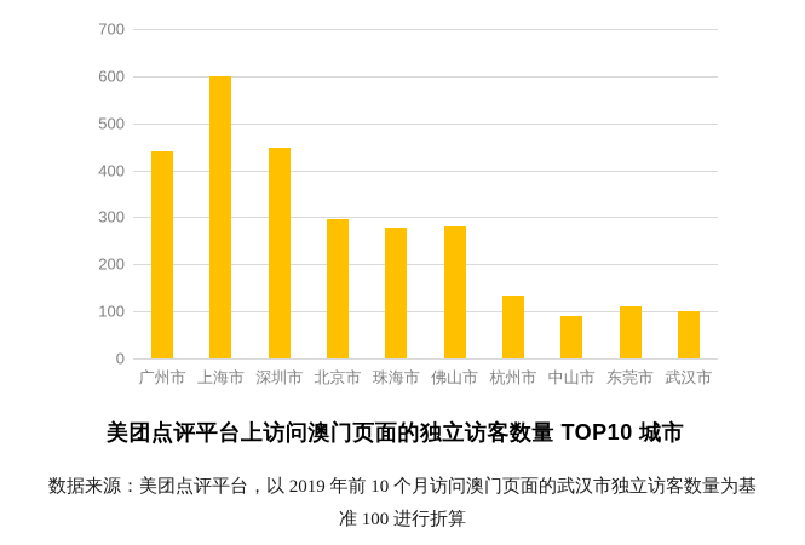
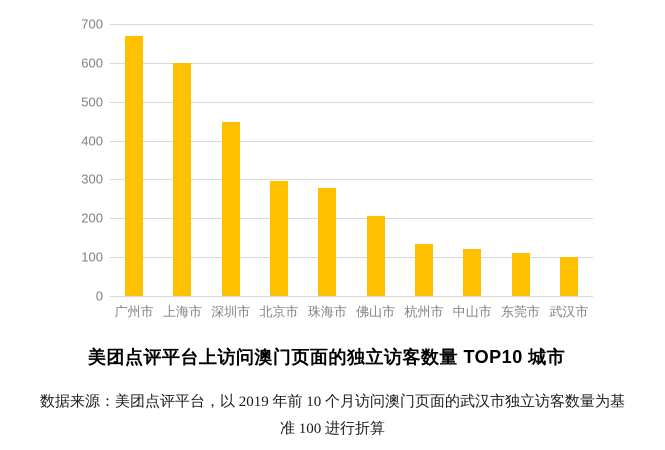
广州市: 440 -> 670
佛山市: 280 -> 200
中山市: 90 -> 120
